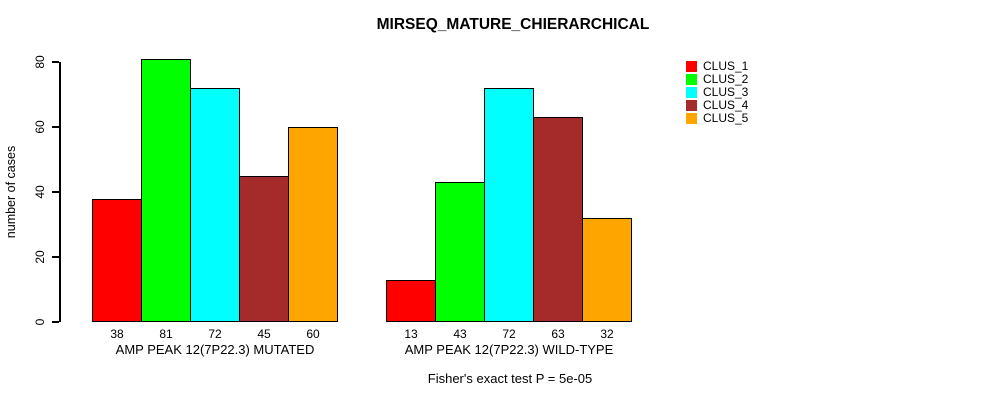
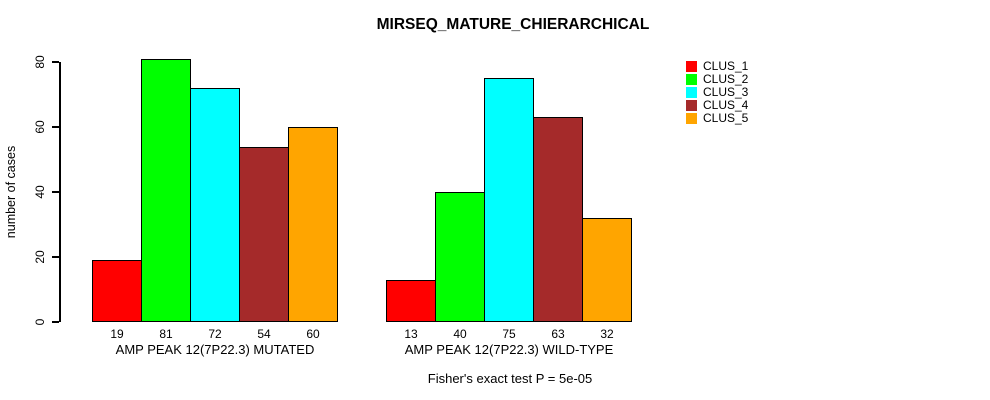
CLUS_1/AMP PEAK 12(7P22.3) MUTATED: 38 -> 19
CLUS_4/AMP PEAK 12(7P22.3) MUTATED: 45 -> 54
CLUS_2/AMP PEAK 12(7P22.3) WILD-TYPE: 43 -> 40
CLUS_3/AMP PEAK 12(7P22.3) WILD-TYPE: 72 -> 75
